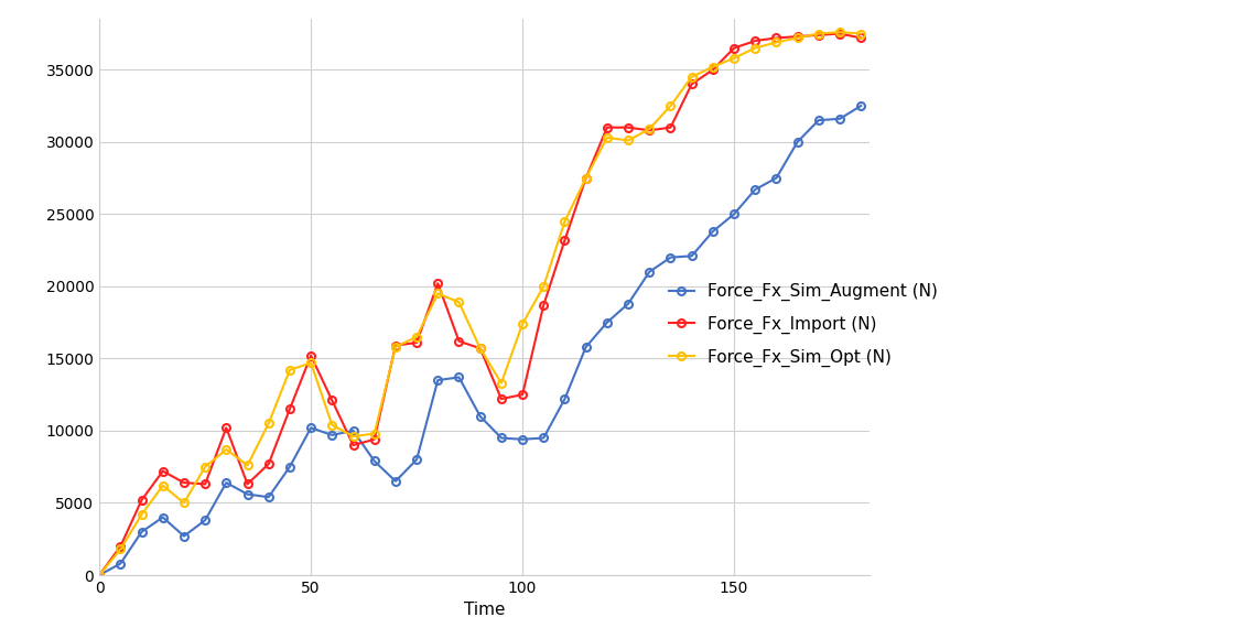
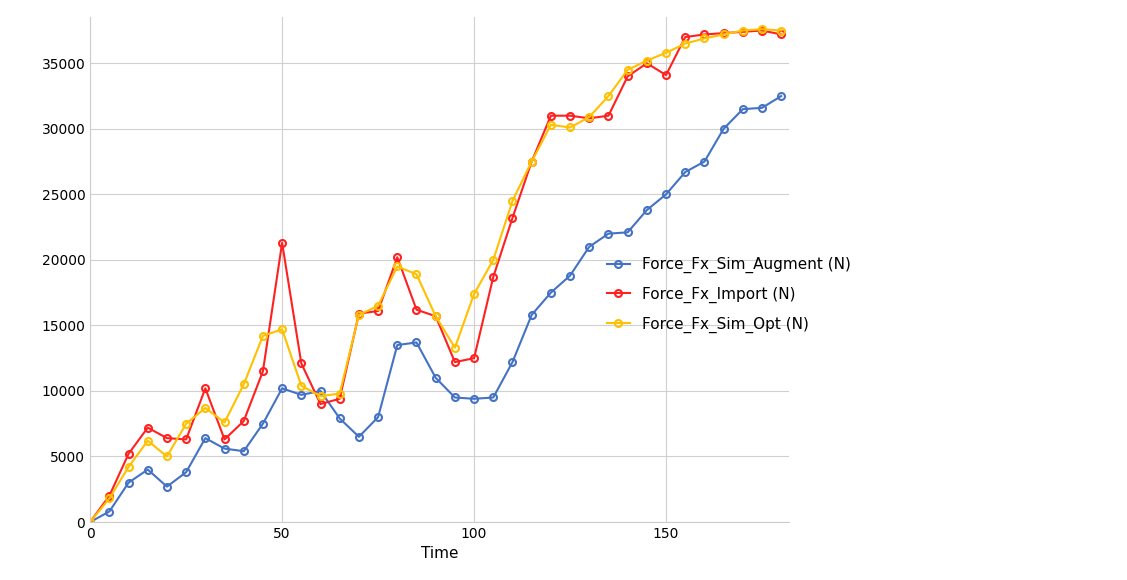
Force_Fx_Import (N)/50: 15200 -> 21300
Force_Fx_Import (N)/150: 36500 -> 34100
